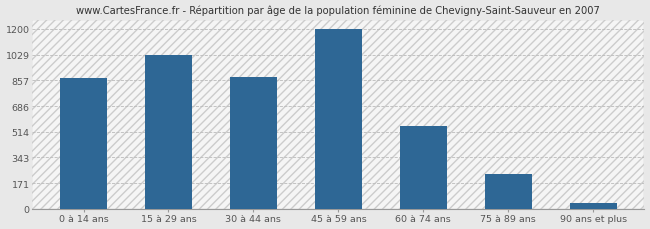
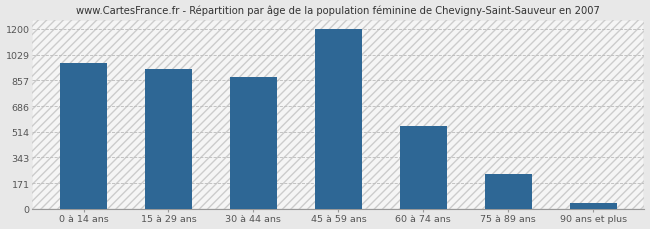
0 à 14 ans: 870 -> 970
15 à 29 ans: 1030 -> 930
